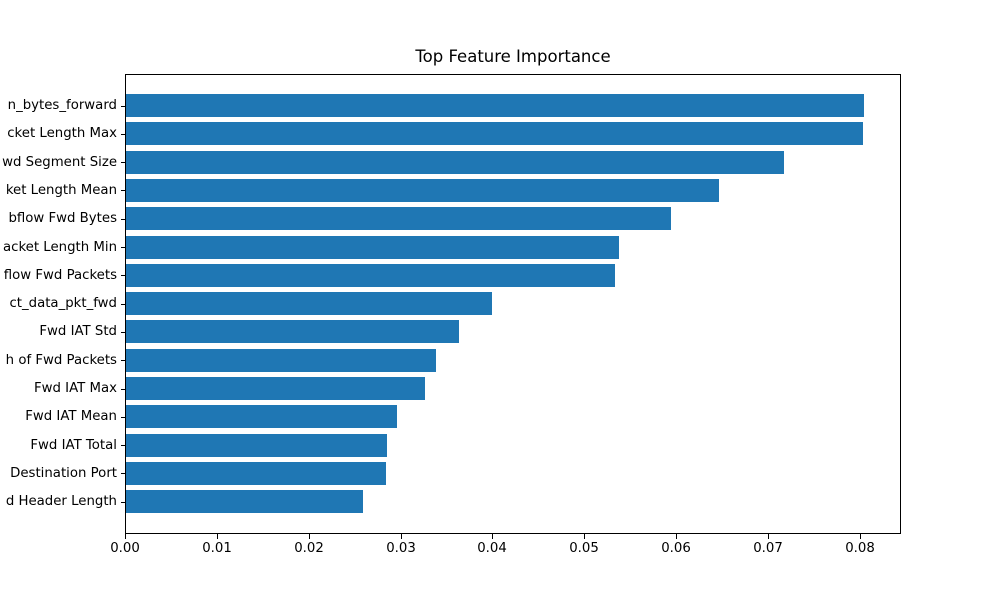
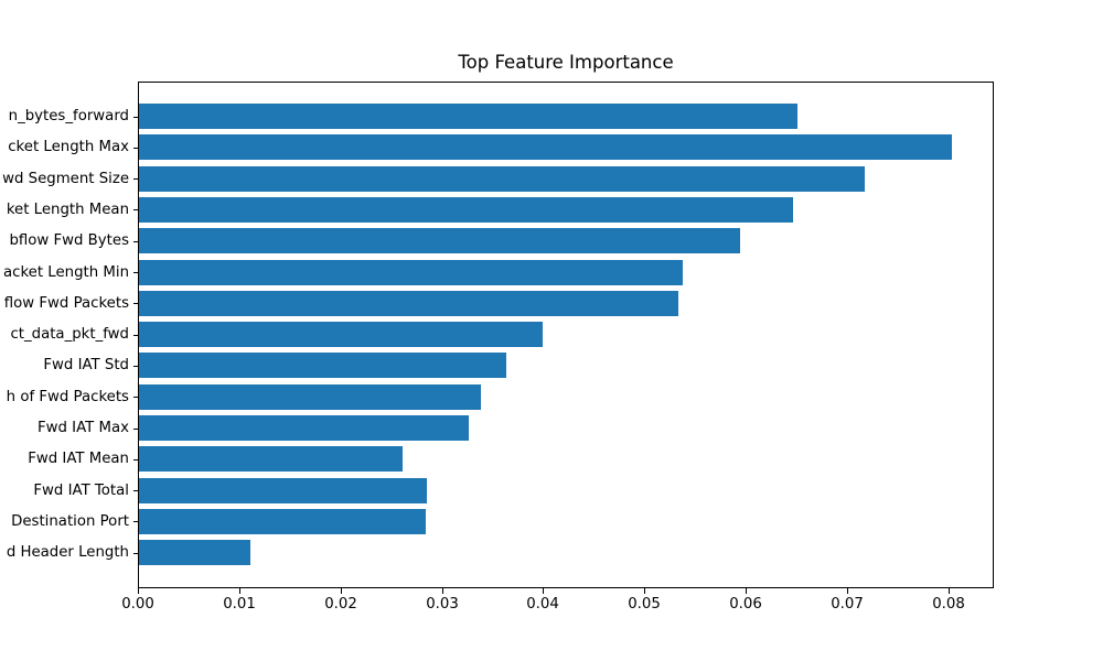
n_bytes_forward: 0.080 -> 0.065
Fwd IAT Mean: 0.029 -> 0.026
d Header Length: 0.026 -> 0.011
